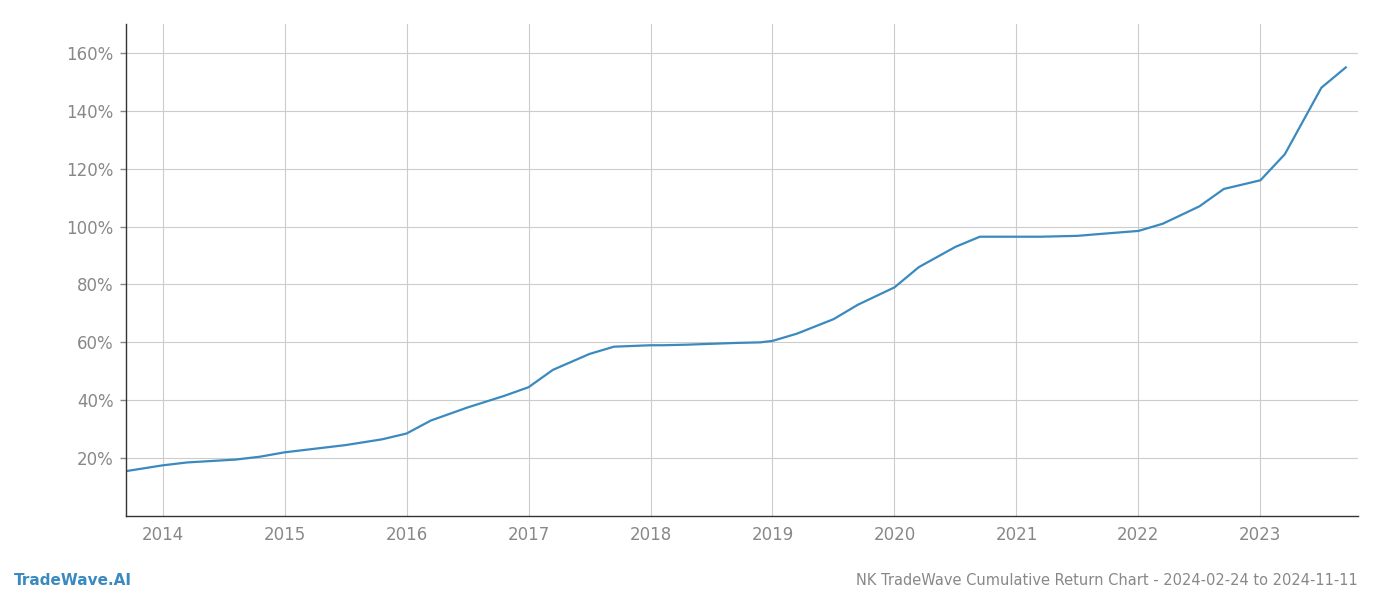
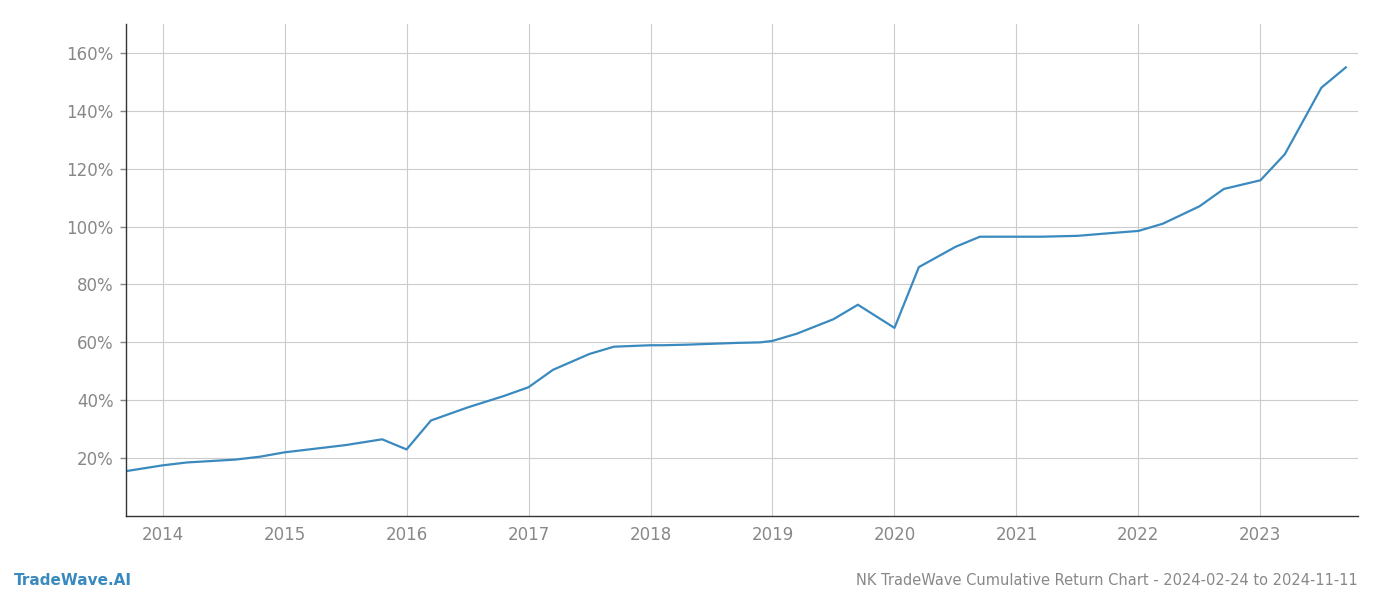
2016: 28.5% -> 23.0%
2020: 79.0% -> 65.0%
